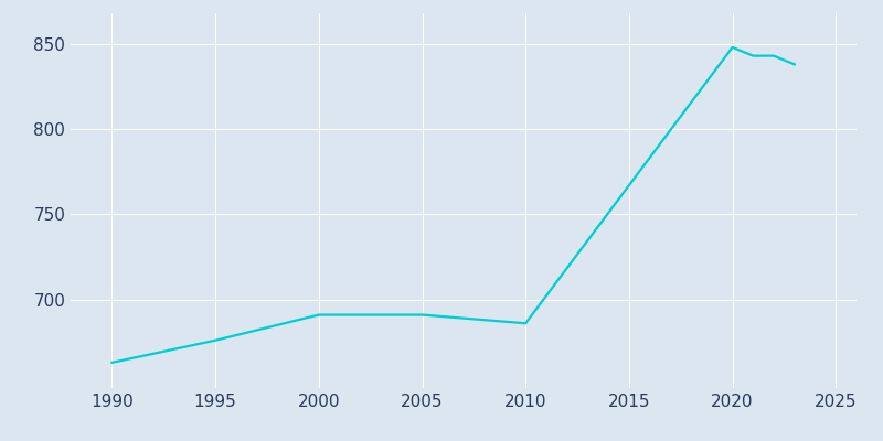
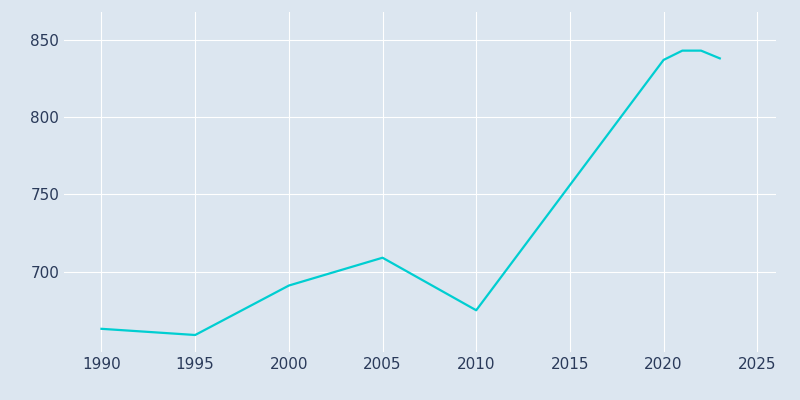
1995: 676 -> 659
2005: 691 -> 709
2010: 686 -> 675
2020: 848 -> 837
